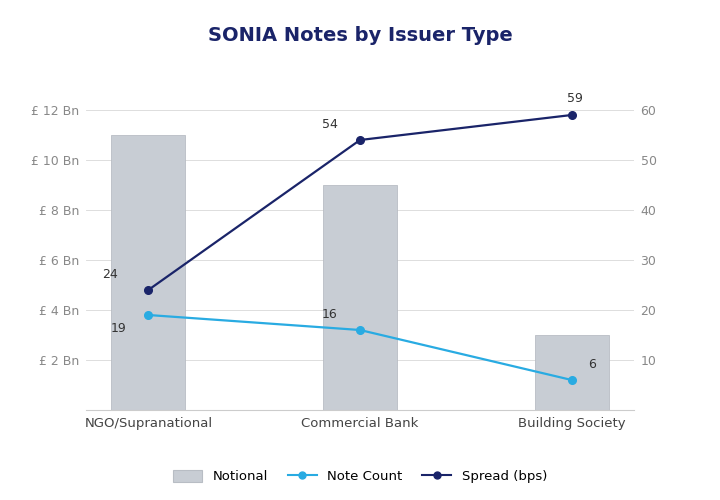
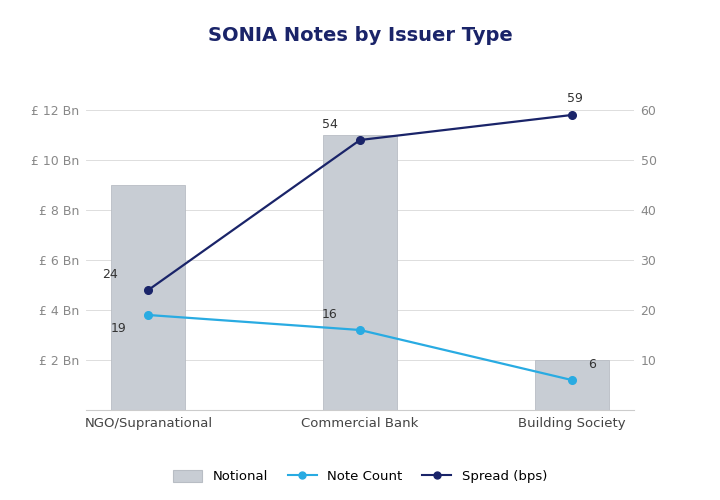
Notional/NGO/Supranational: £ 11 Bn -> £ 9 Bn
Notional/Commercial Bank: £ 9 Bn -> £ 11 Bn
Notional/Building Society: £ 3 Bn -> £ 2 Bn
